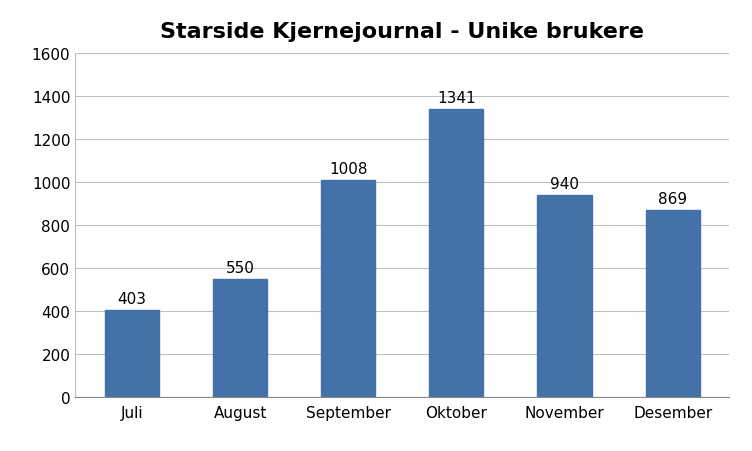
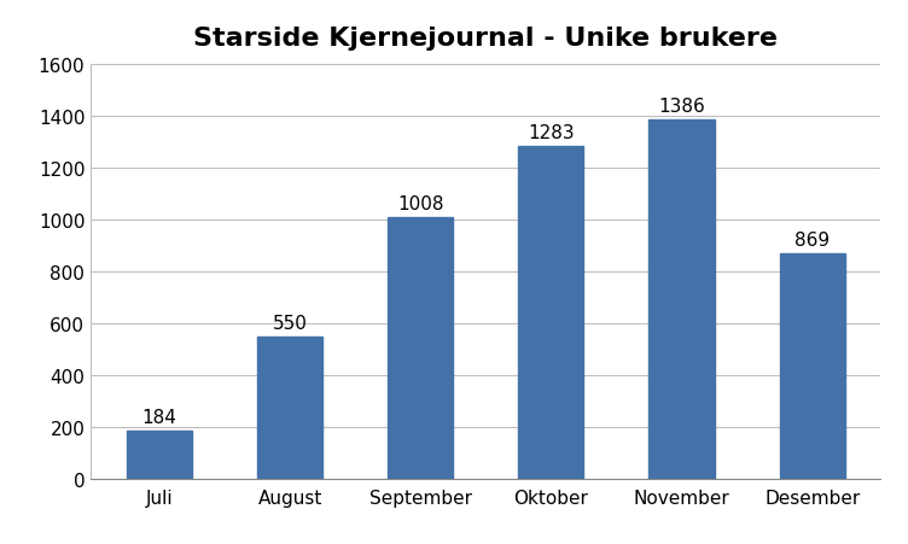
Juli: 403 -> 184
Oktober: 1341 -> 1283
November: 940 -> 1386
